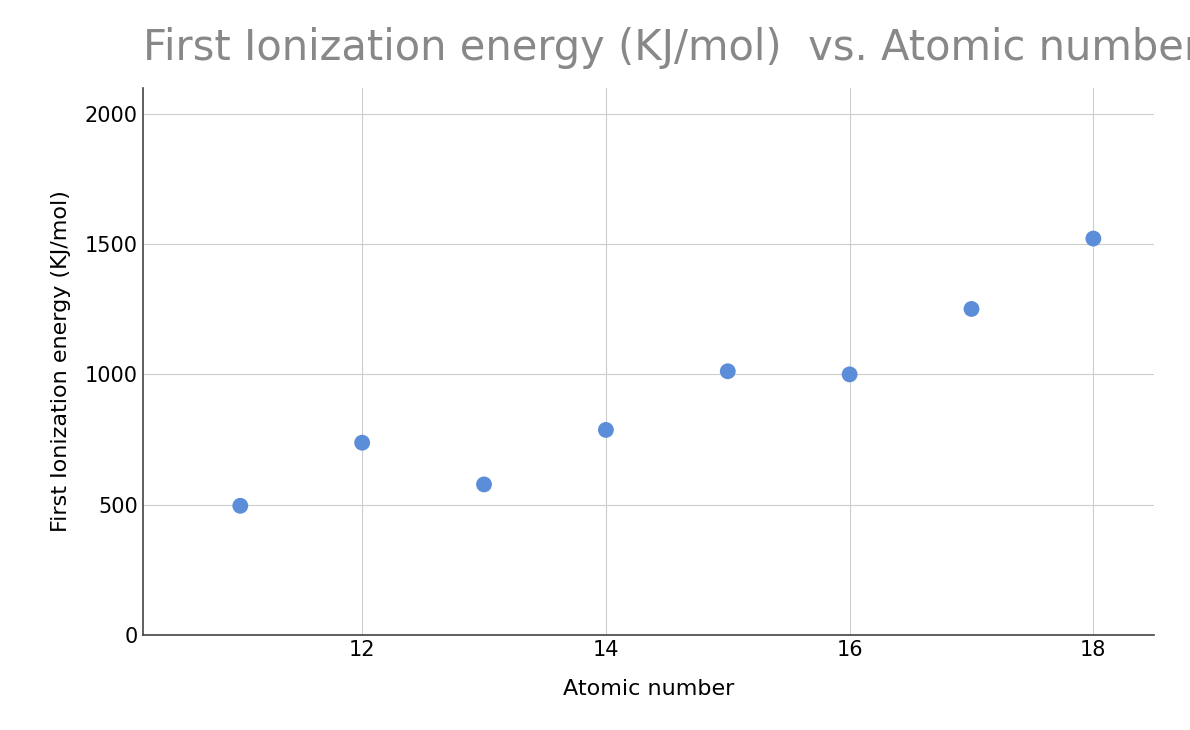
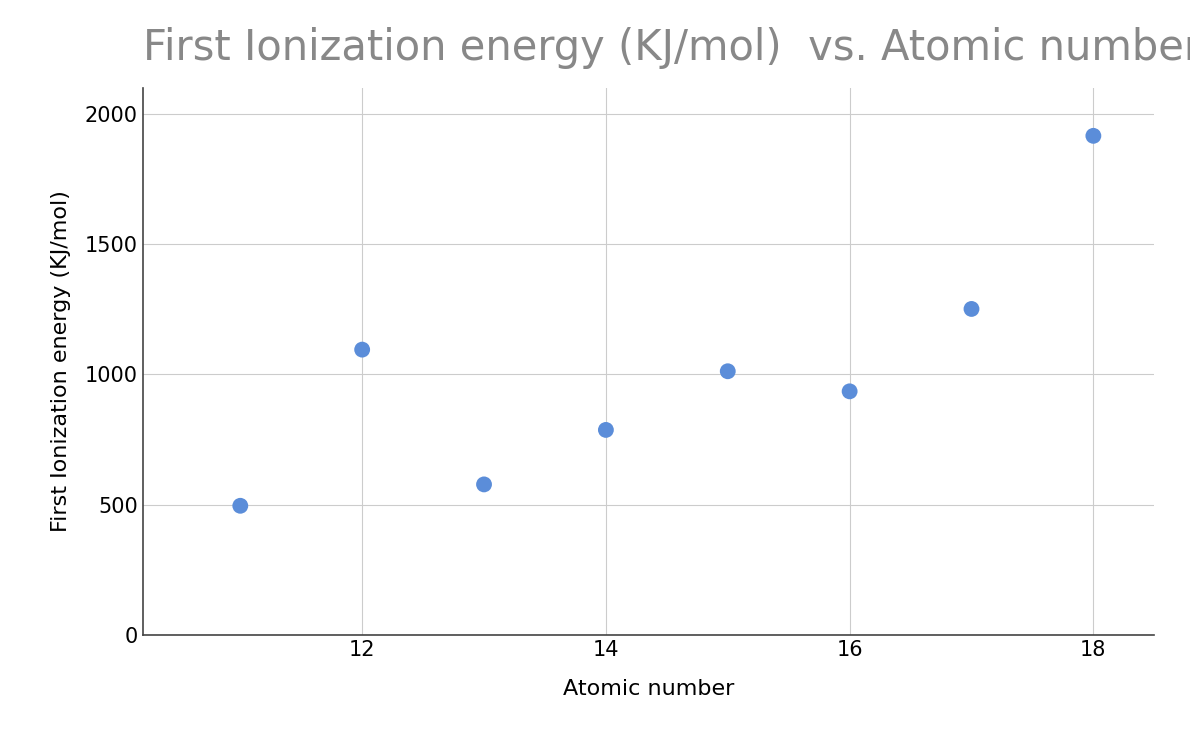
12: 738 -> 1095
16: 1000 -> 935
18: 1521 -> 1915
